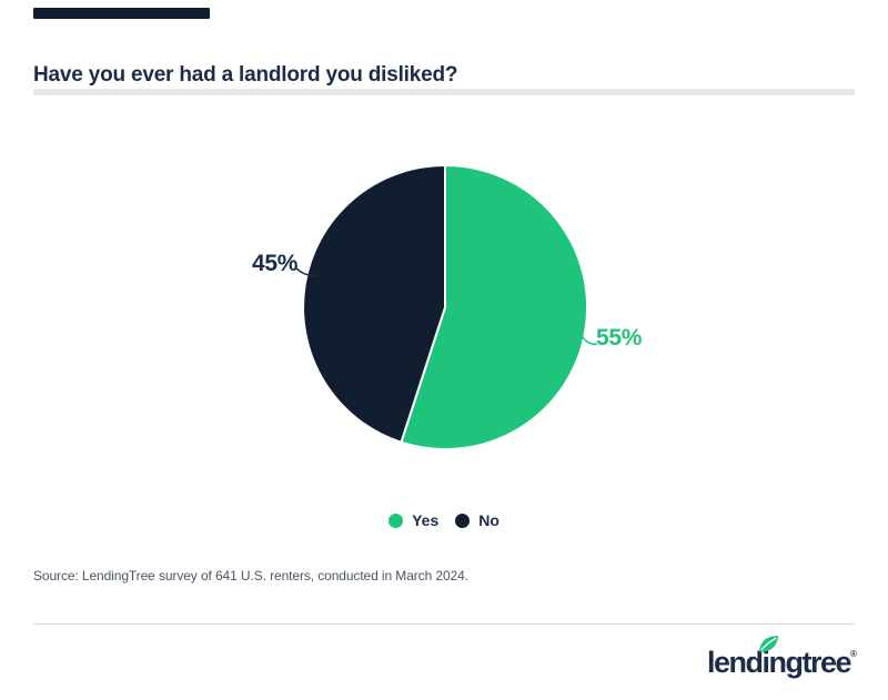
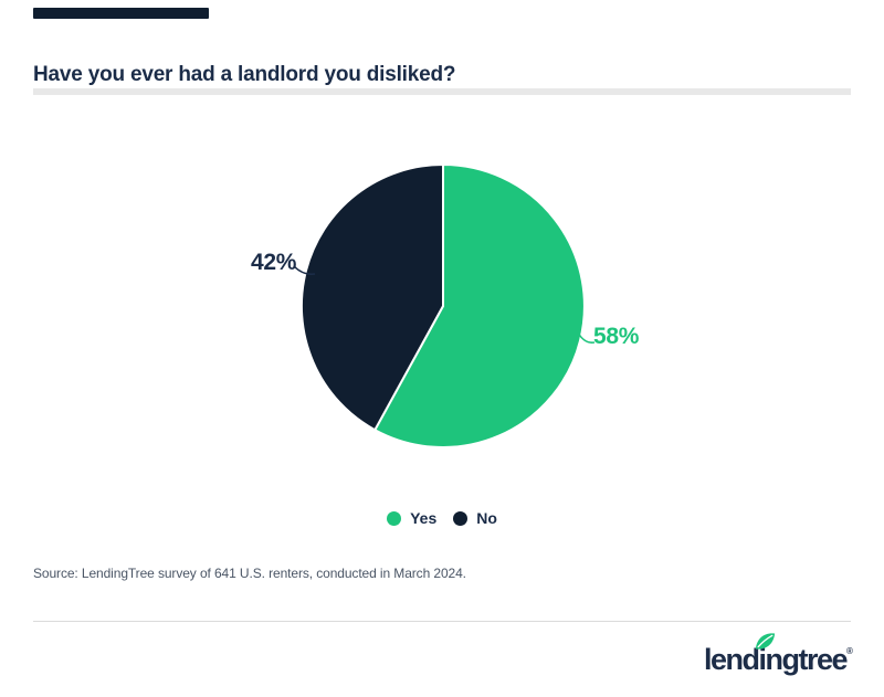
Yes: 55% -> 58%
No: 45% -> 42%
